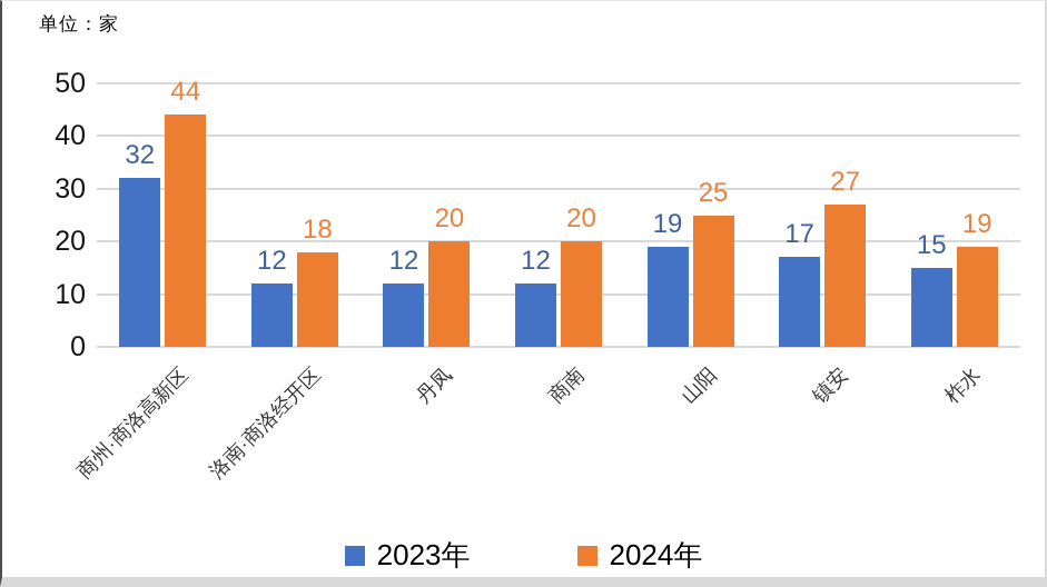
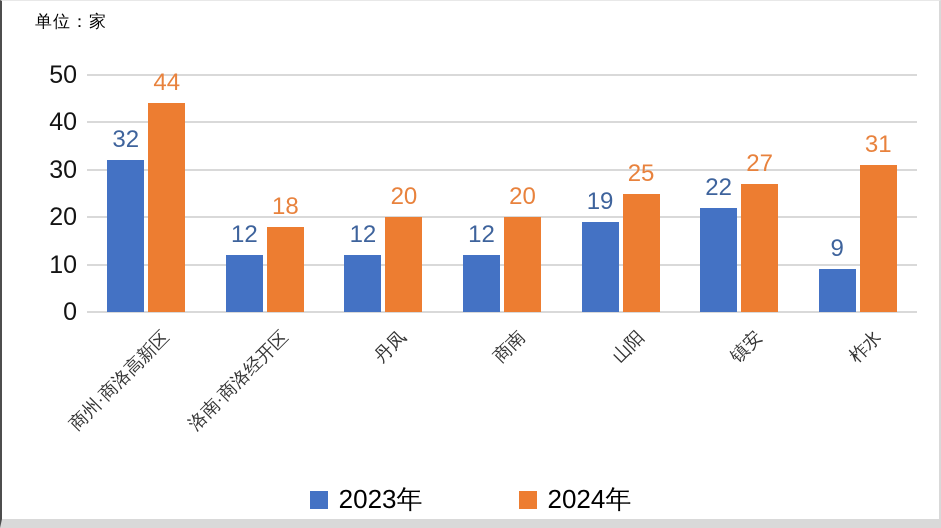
2023年/镇安: 17 -> 22
2023年/柞水: 15 -> 9
2024年/柞水: 19 -> 31
